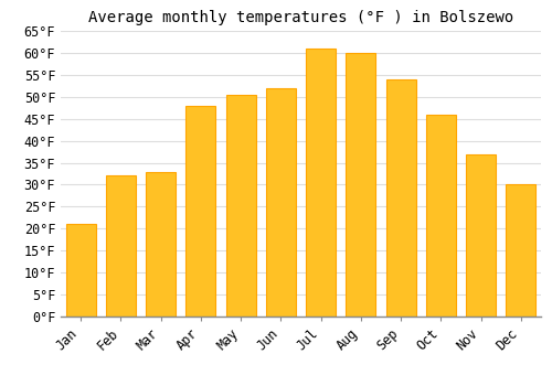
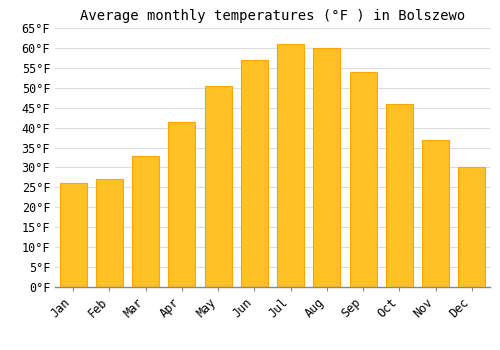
Jan: 21.0°F -> 26.0°F
Feb: 32.0°F -> 27.0°F
Apr: 48.0°F -> 41.5°F
Jun: 52.0°F -> 57.0°F
